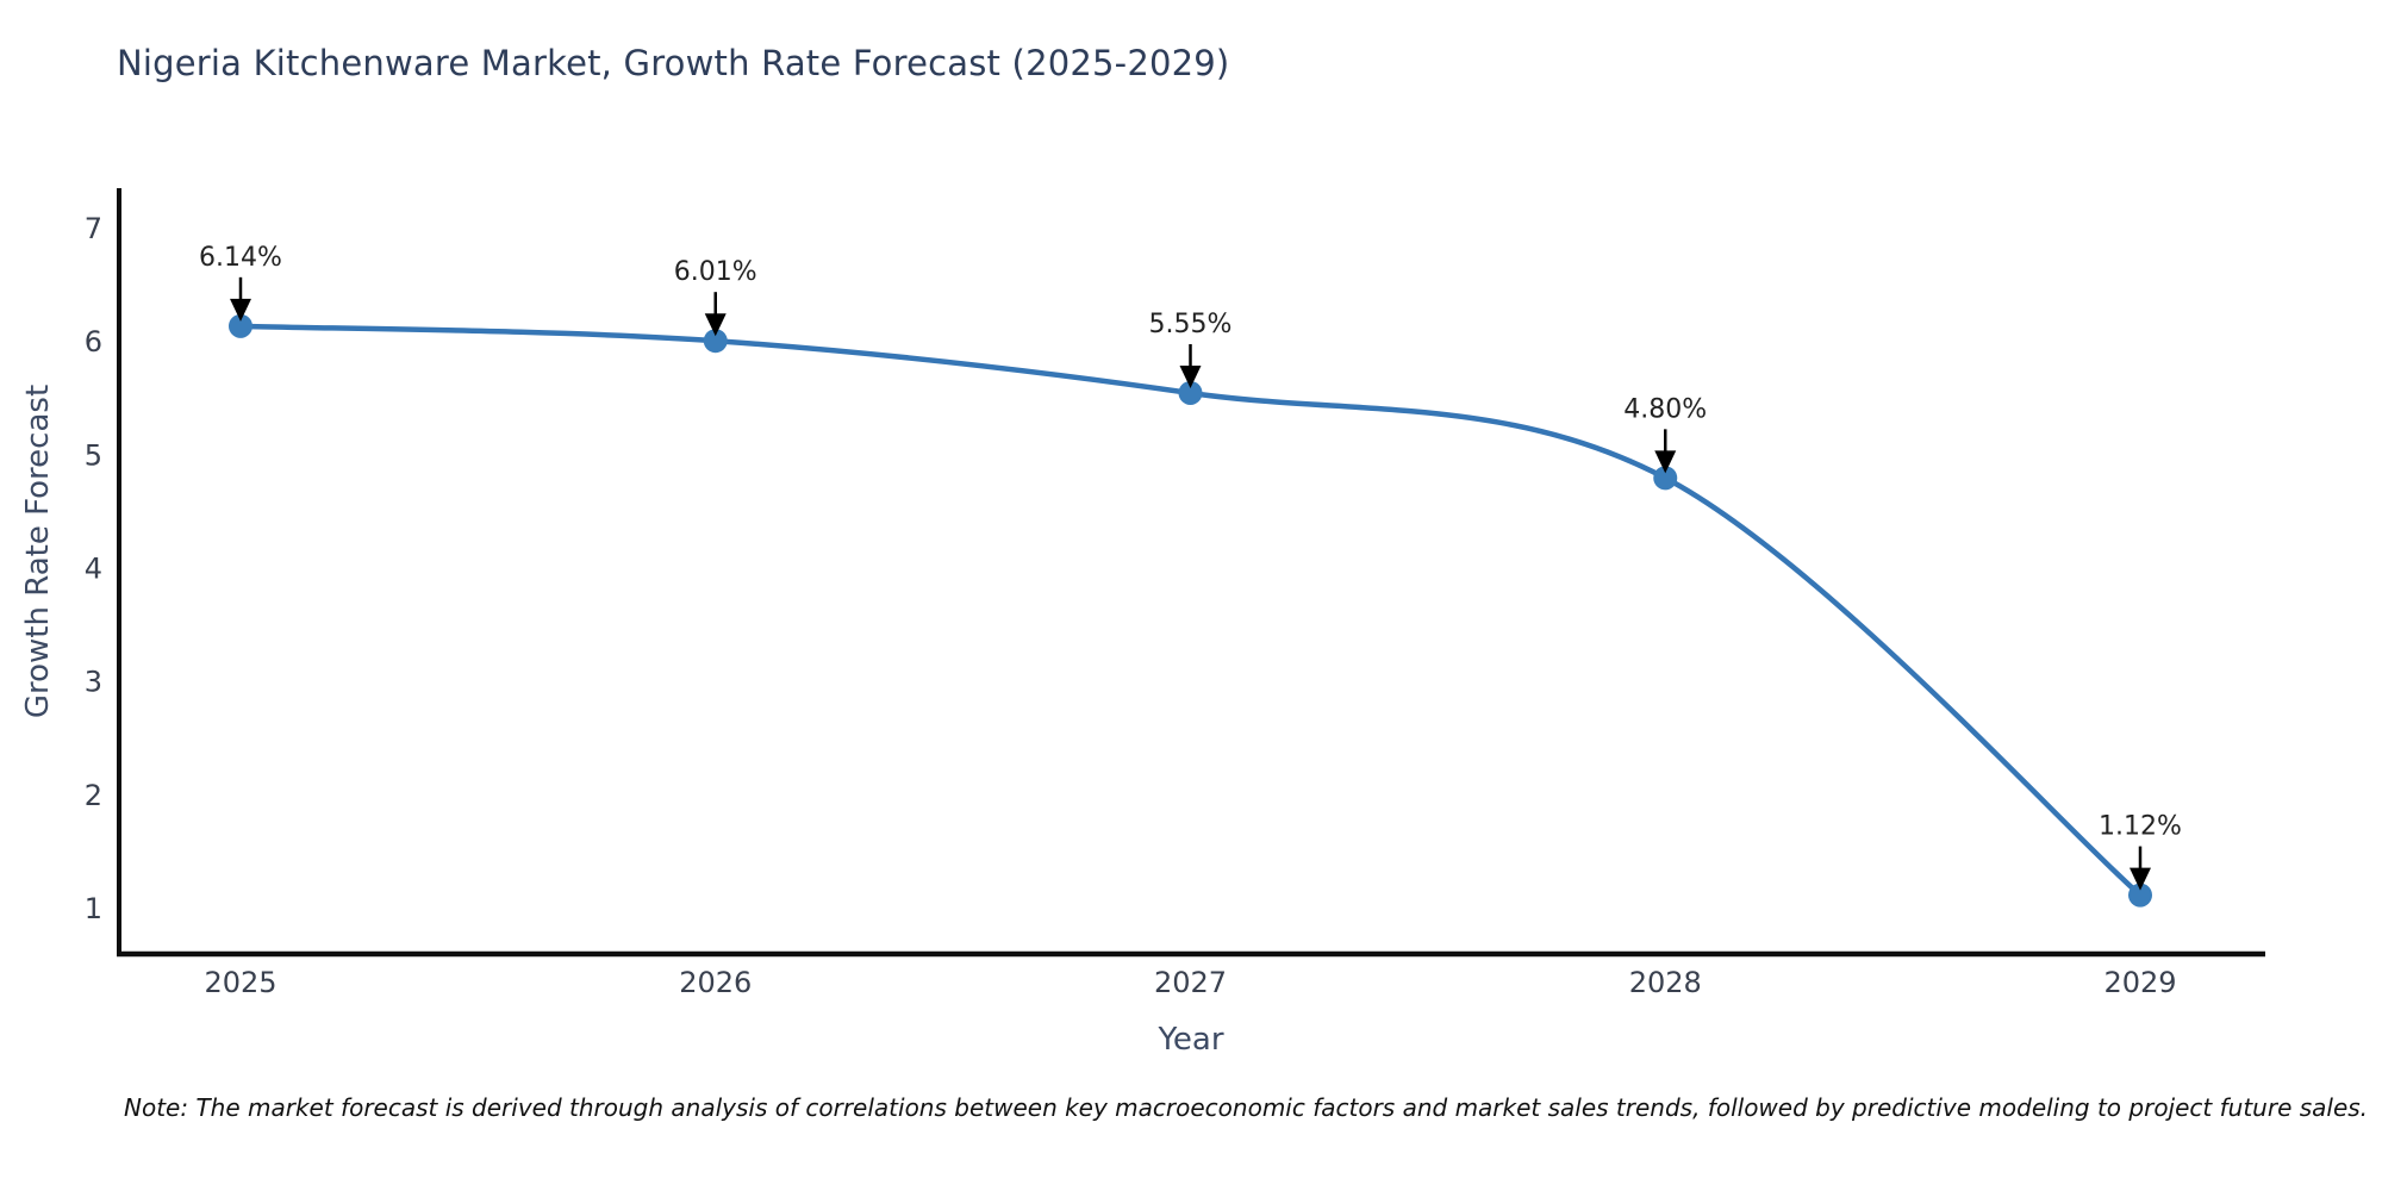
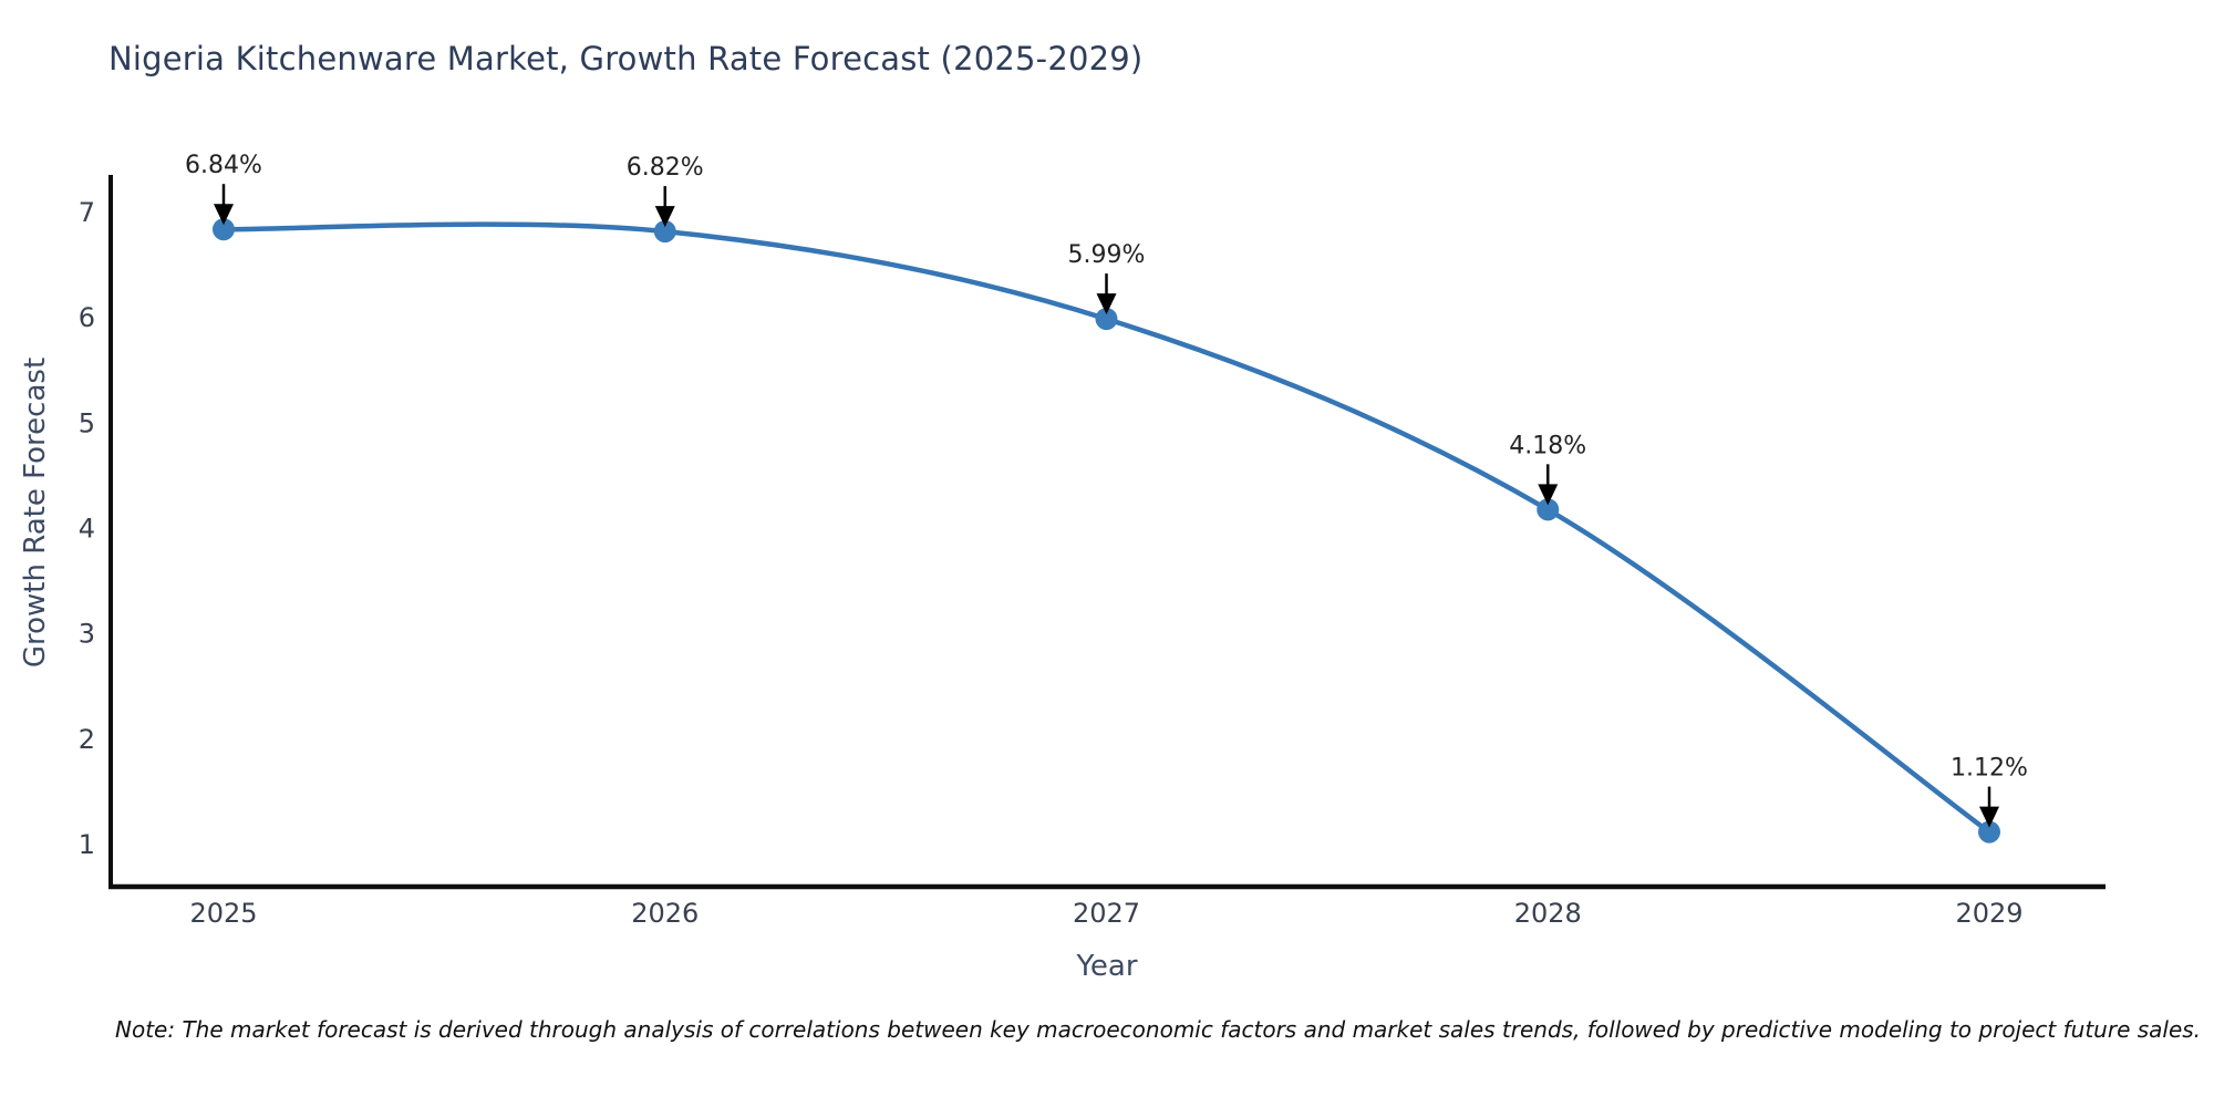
2025: 6.14% -> 6.84%
2026: 6.01% -> 6.82%
2027: 5.55% -> 5.99%
2028: 4.80% -> 4.18%
